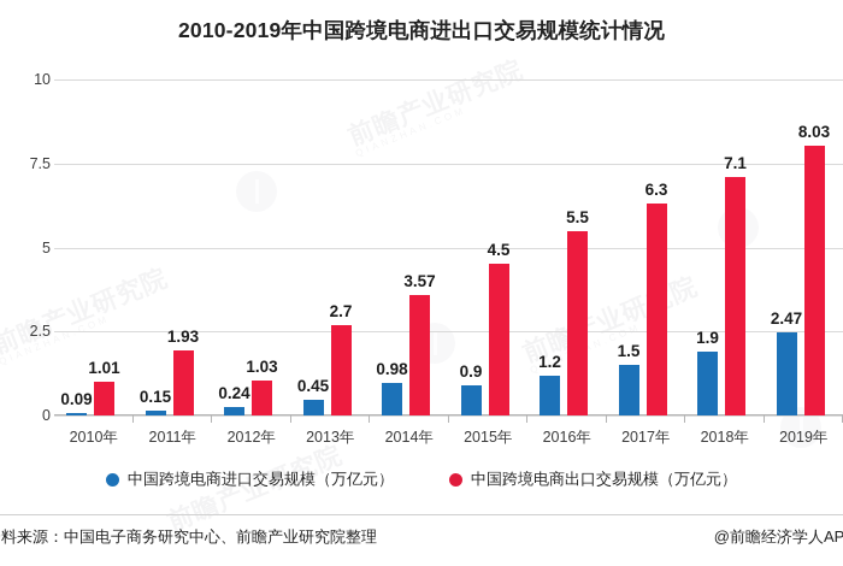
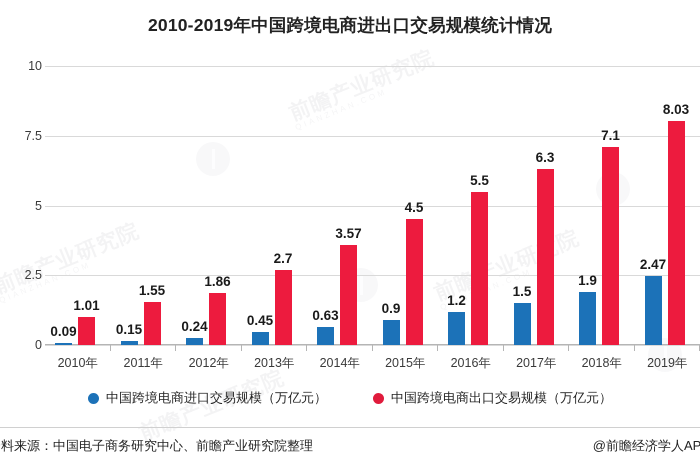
中国跨境电商出口交易规模（万亿元）/2011年: 1.93 -> 1.55
中国跨境电商出口交易规模（万亿元）/2012年: 1.03 -> 1.86
中国跨境电商进口交易规模（万亿元）/2014年: 0.98 -> 0.63
